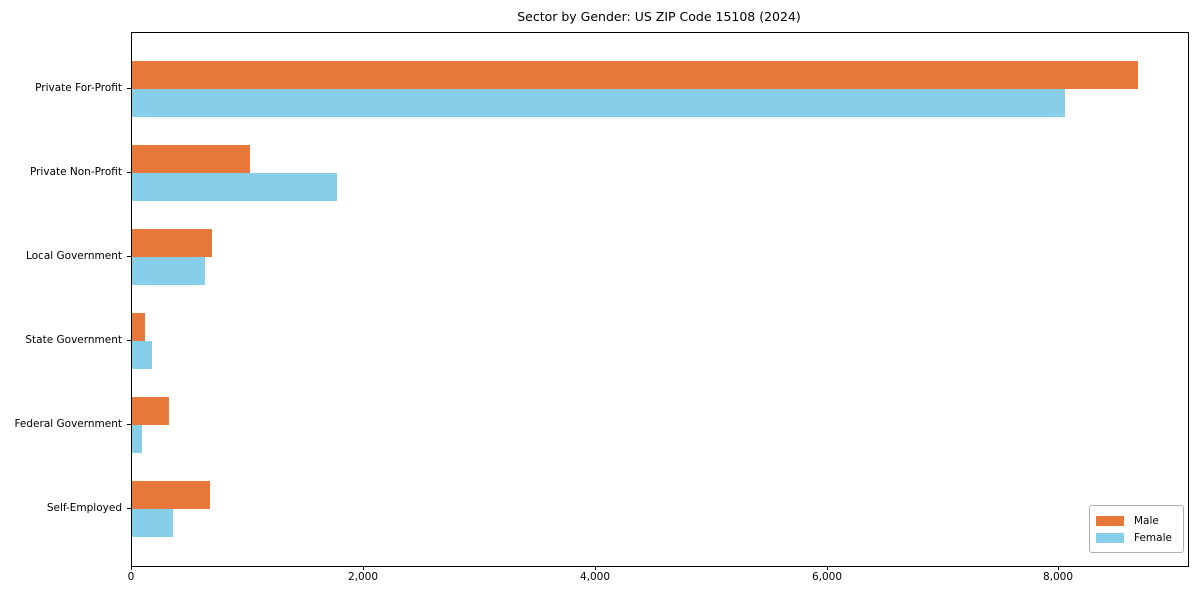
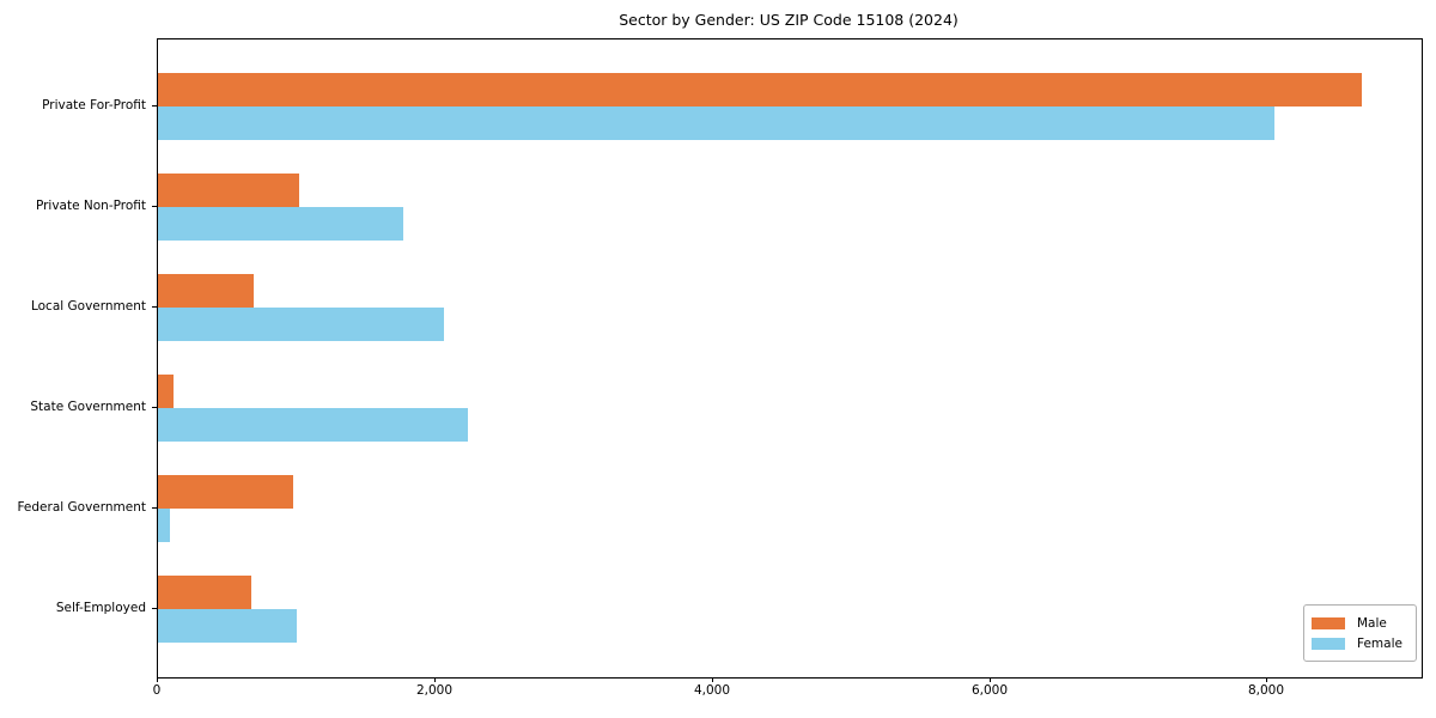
Female/Local Government: 630 -> 2060
Female/State Government: 170 -> 2230
Male/Federal Government: 320 -> 970
Female/Self-Employed: 350 -> 1000
